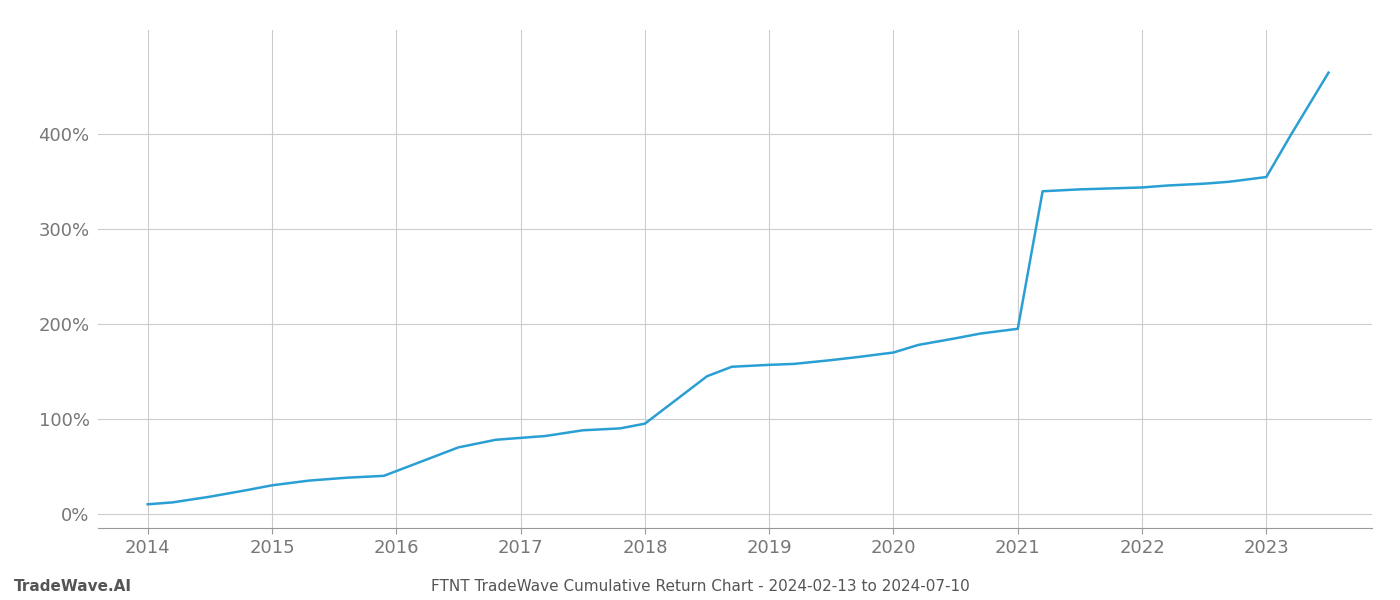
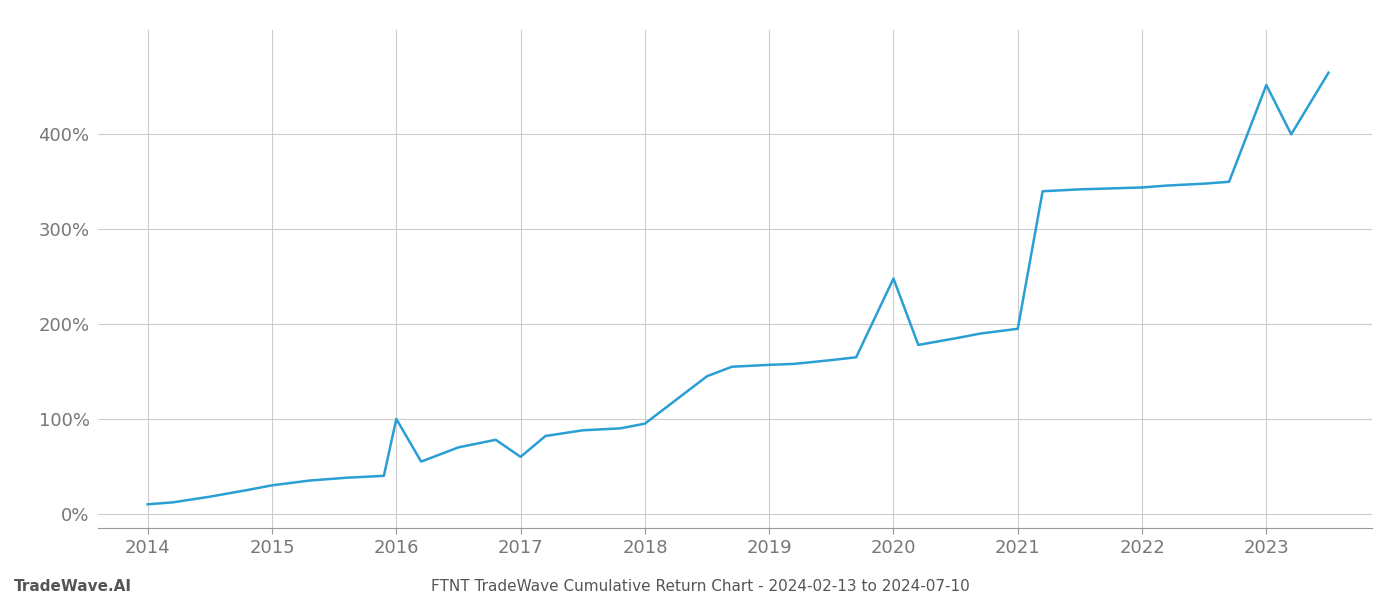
2016: 45% -> 100%
2017: 80% -> 60%
2020: 170% -> 248%
2023: 355% -> 452%
